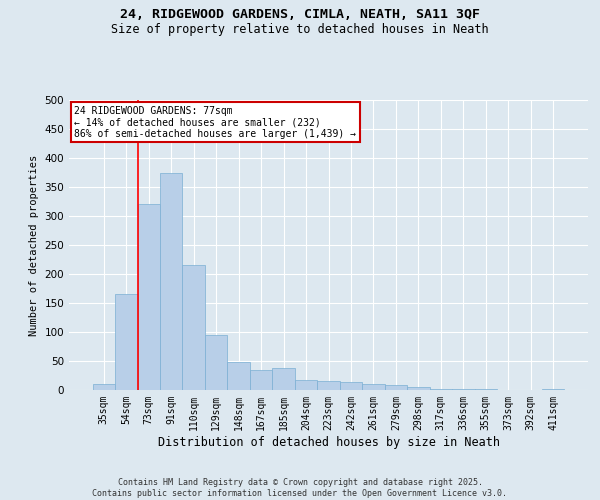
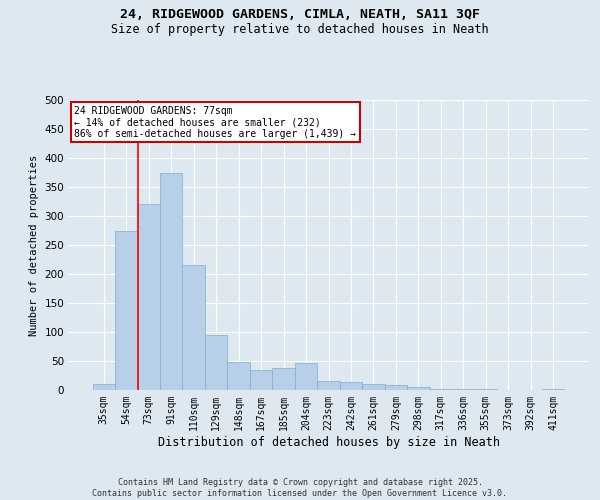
54sqm: 165 -> 274
204sqm: 18 -> 46
